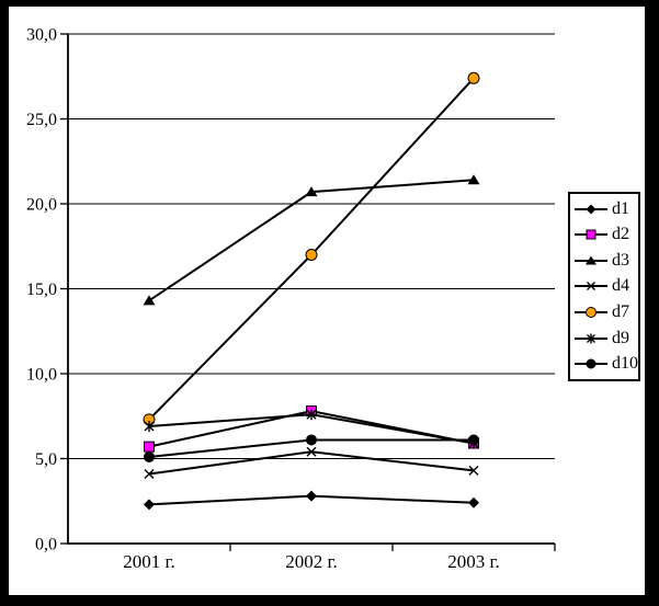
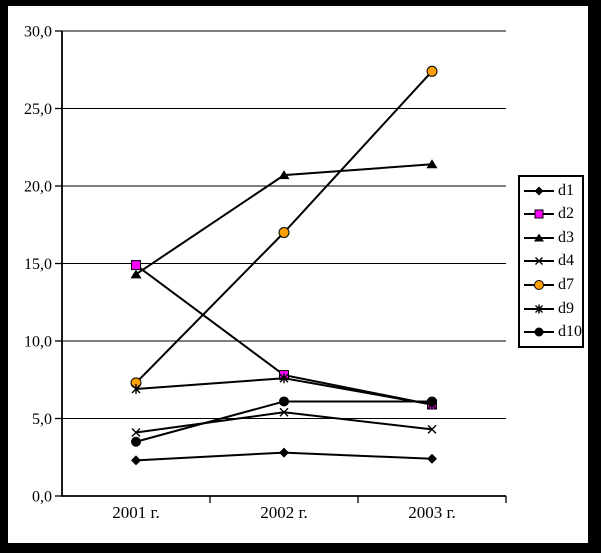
d2/2001 г.: 5,7 -> 14,9
d10/2001 г.: 5,1 -> 3,5
